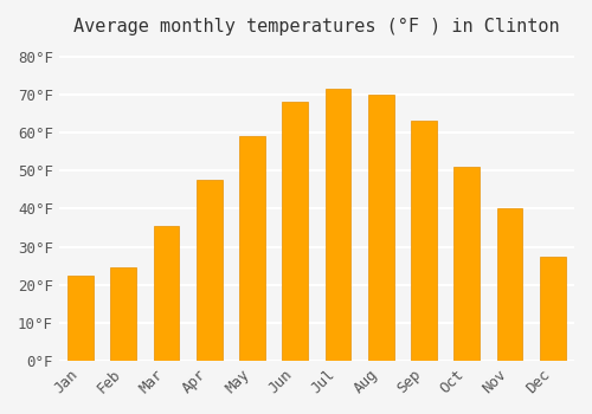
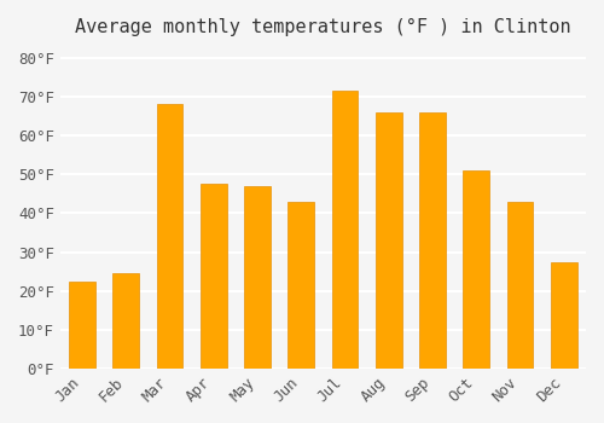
Mar: 35.5°F -> 68.0°F
May: 59.0°F -> 47.0°F
Jun: 68.0°F -> 43.0°F
Aug: 70.0°F -> 66.0°F
Sep: 63.0°F -> 66.0°F
Nov: 40.0°F -> 43.0°F
